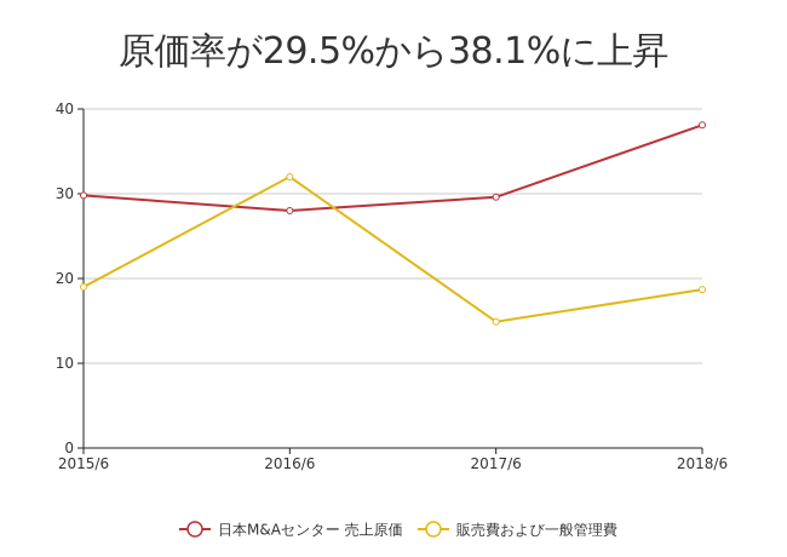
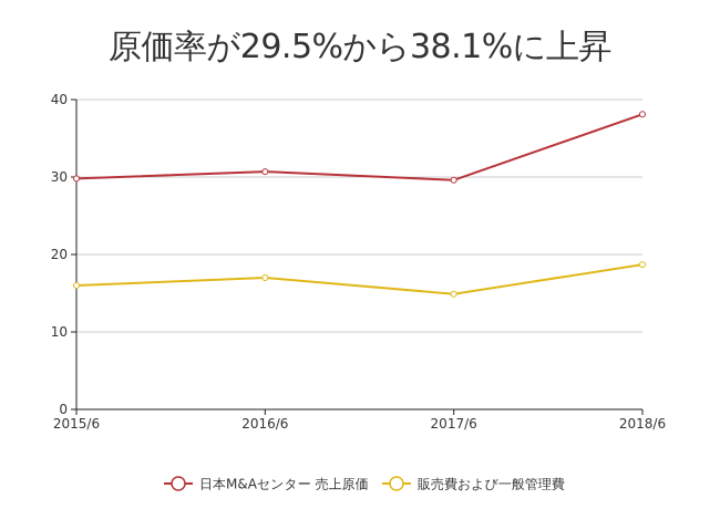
販売費および一般管理費/2015/6: 19 -> 16
日本M&Aセンター 売上原価/2016/6: 28 -> 31
販売費および一般管理費/2016/6: 32 -> 17
